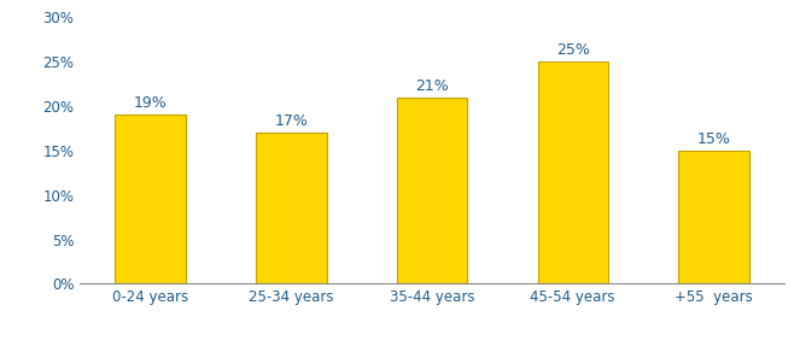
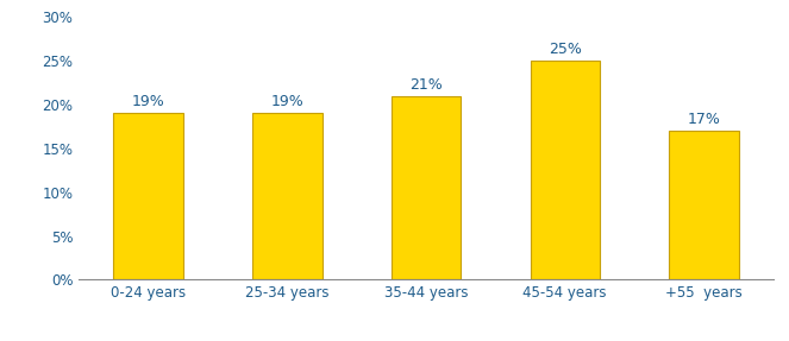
25-34 years: 17% -> 19%
+55 years: 15% -> 17%
